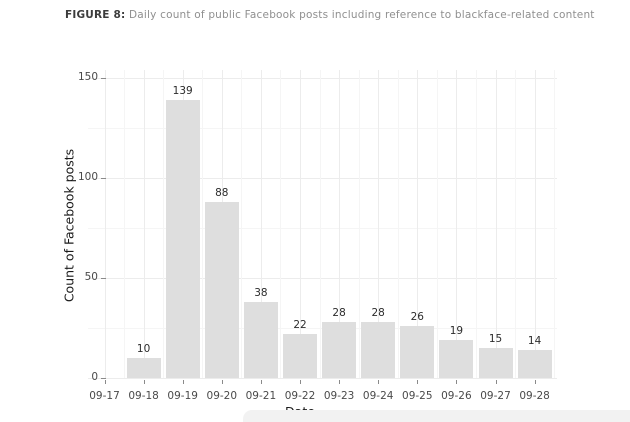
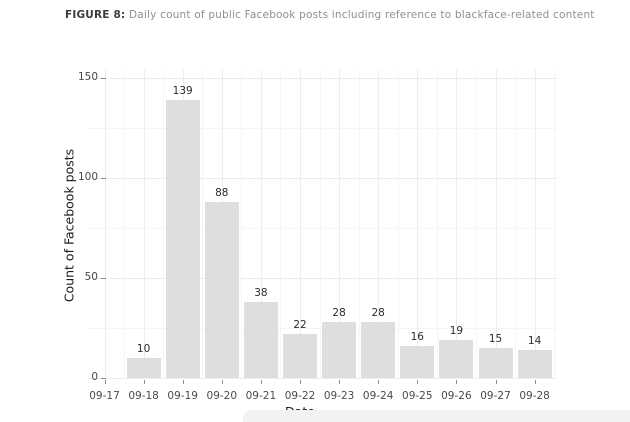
09-25: 26 -> 16
